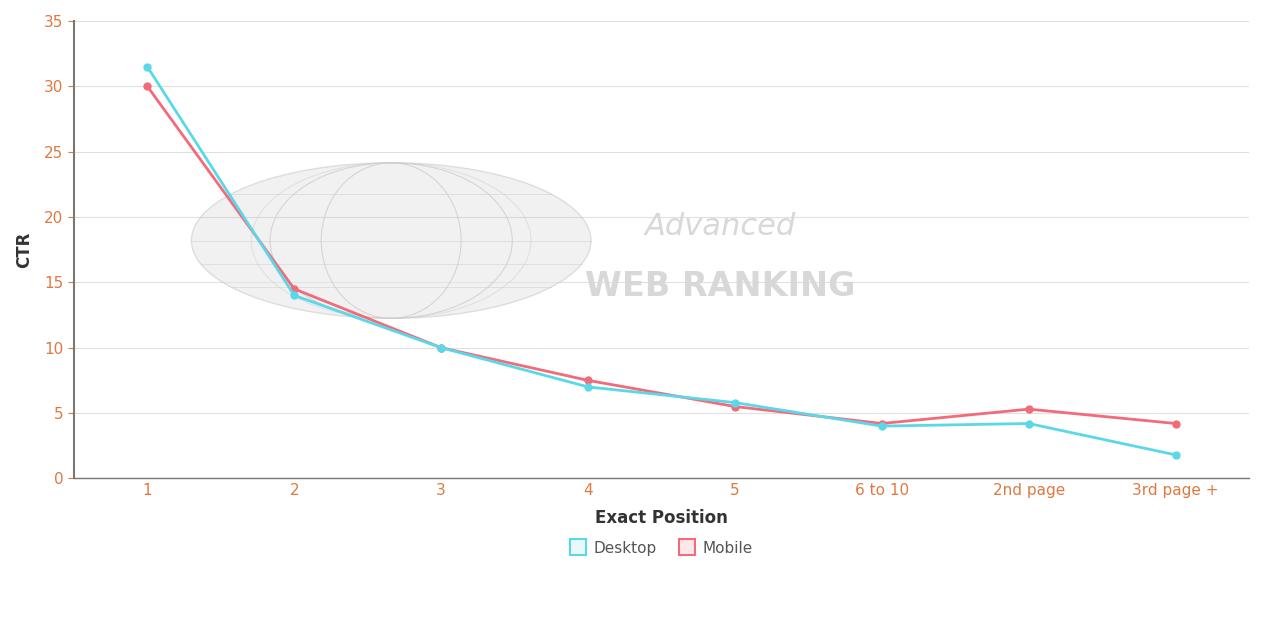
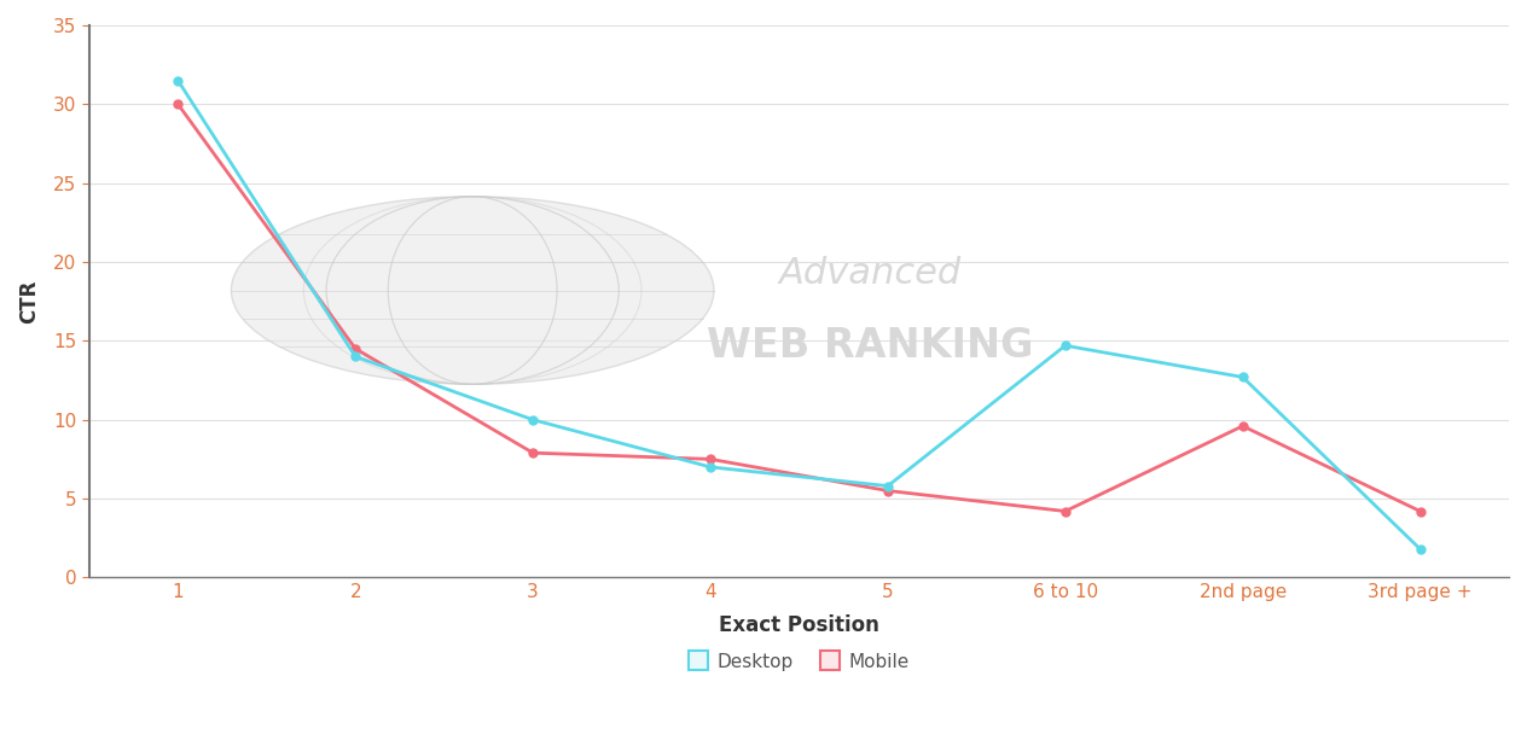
Mobile/3: 10.0 -> 7.9
Desktop/6 to 10: 4.0 -> 14.7
Desktop/2nd page: 4.2 -> 12.7
Mobile/2nd page: 5.3 -> 9.6
